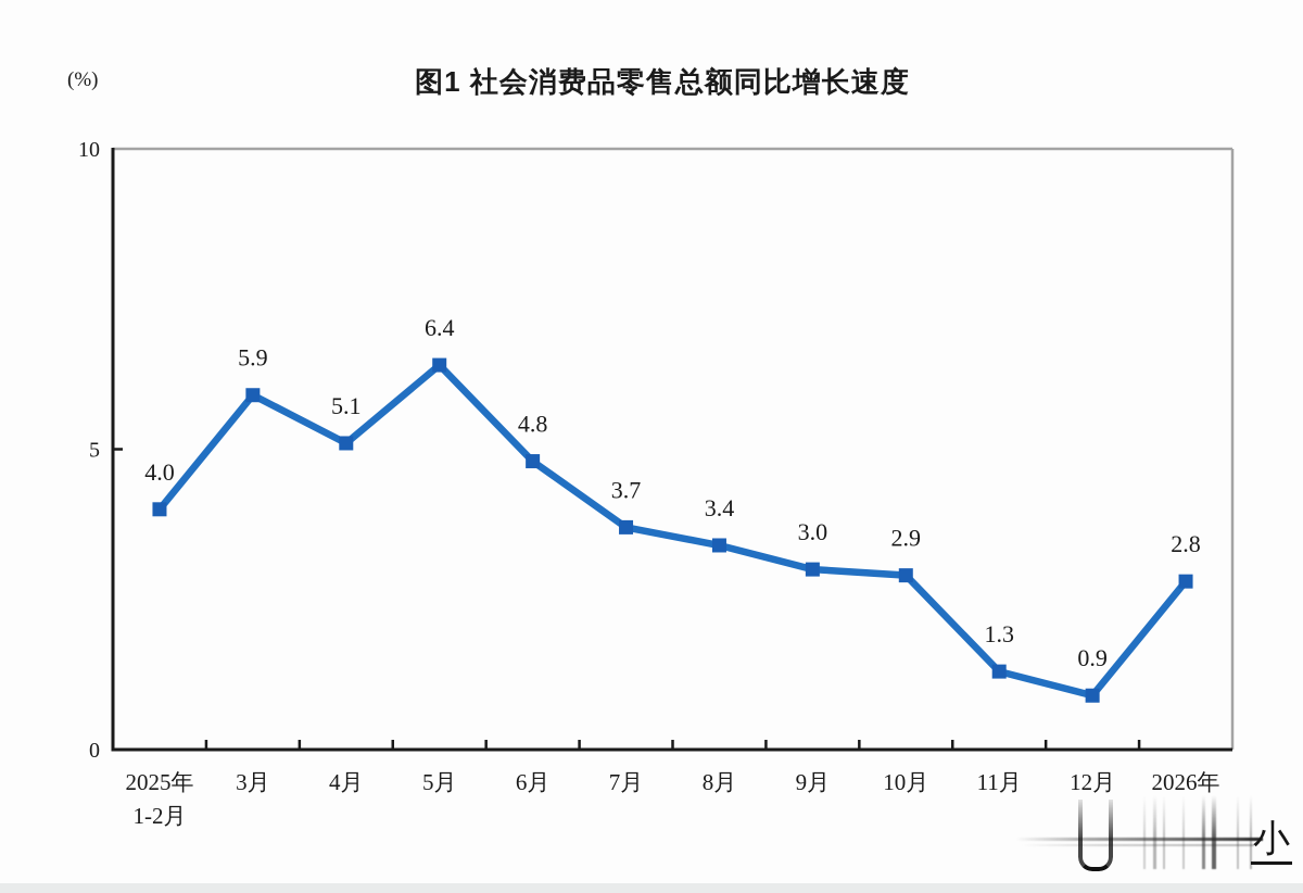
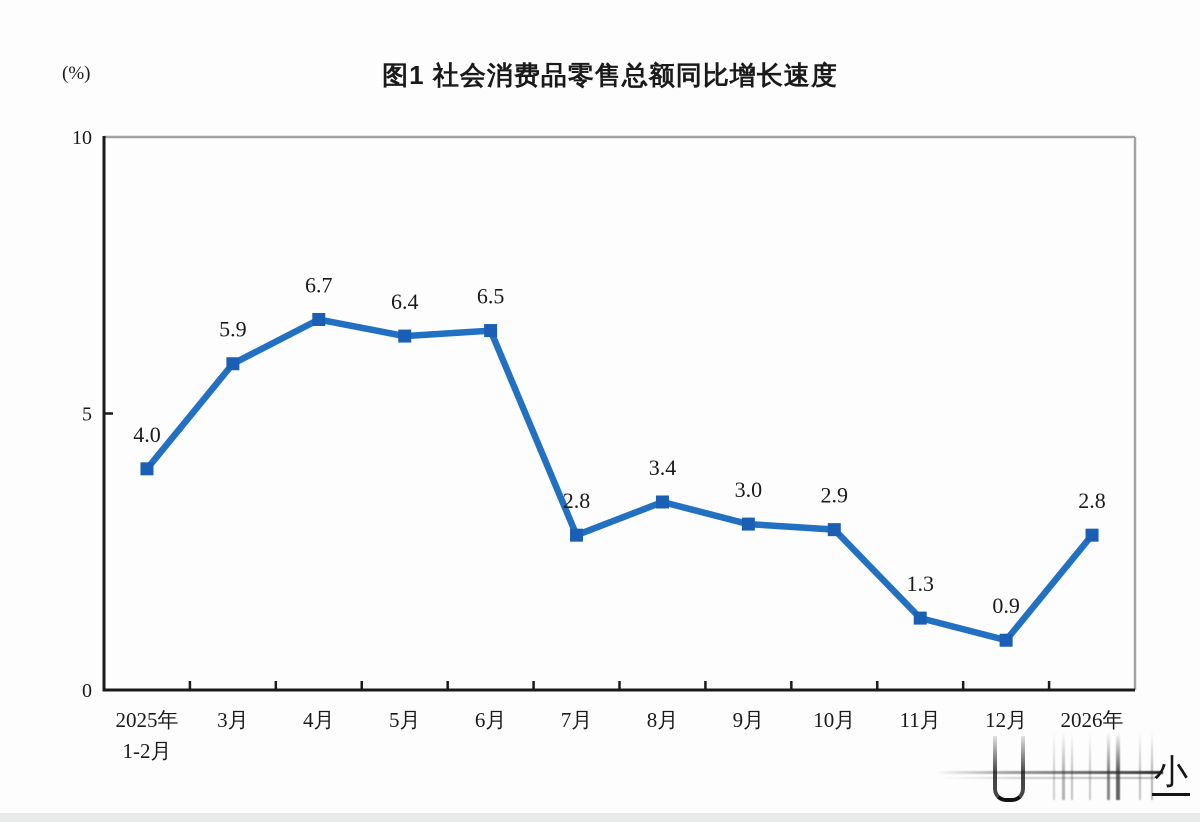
4月: 5.1 -> 6.7
6月: 4.8 -> 6.5
7月: 3.7 -> 2.8
